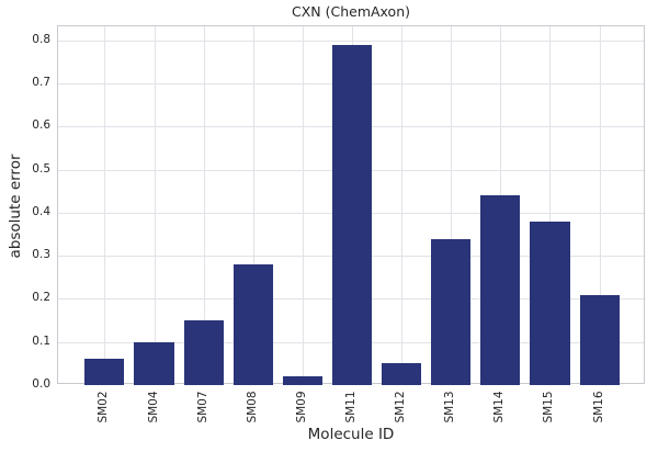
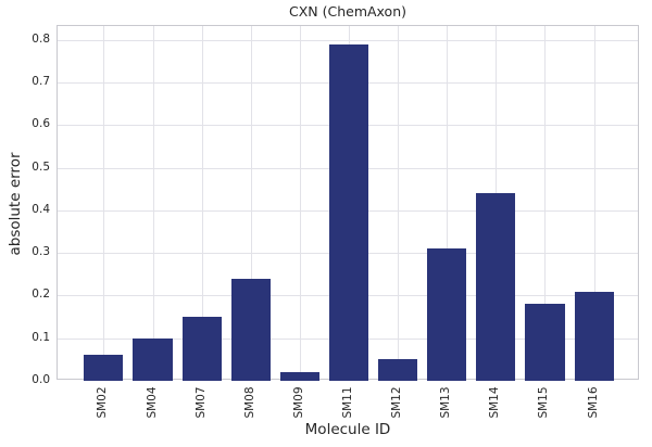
SM08: 0.28 -> 0.24
SM13: 0.34 -> 0.31
SM15: 0.38 -> 0.18
